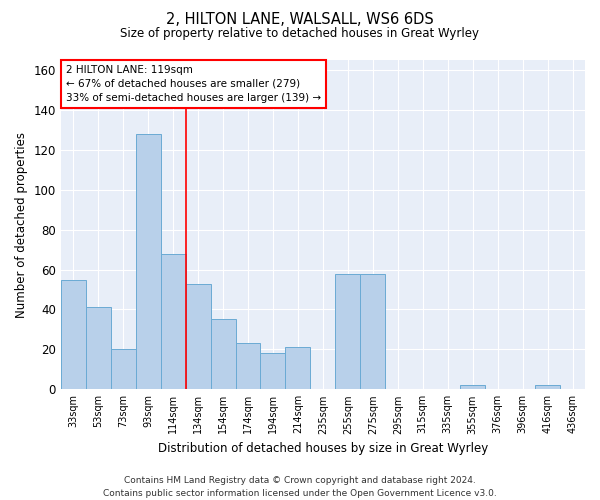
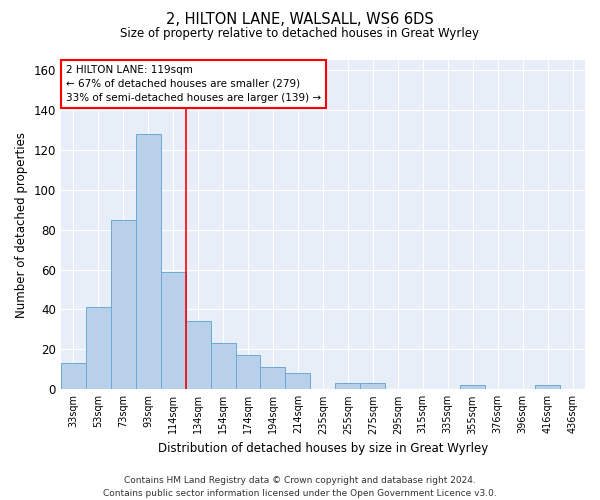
33sqm: 55 -> 13
73sqm: 20 -> 85
114sqm: 68 -> 59
134sqm: 53 -> 34
154sqm: 35 -> 23
174sqm: 23 -> 17
194sqm: 18 -> 11
214sqm: 21 -> 8
255sqm: 58 -> 3
275sqm: 58 -> 3
